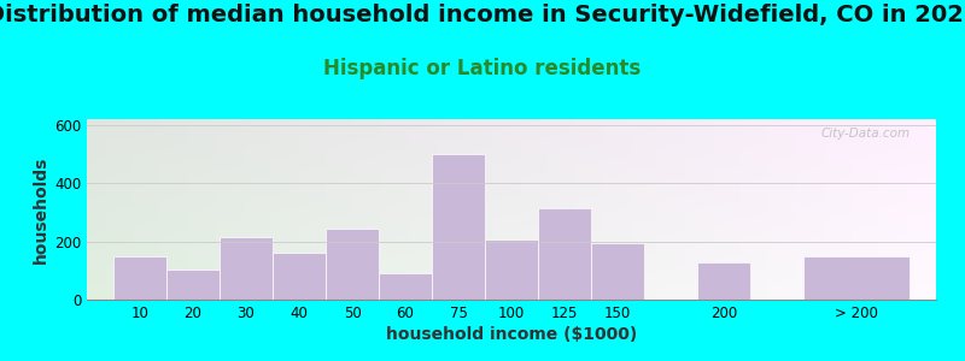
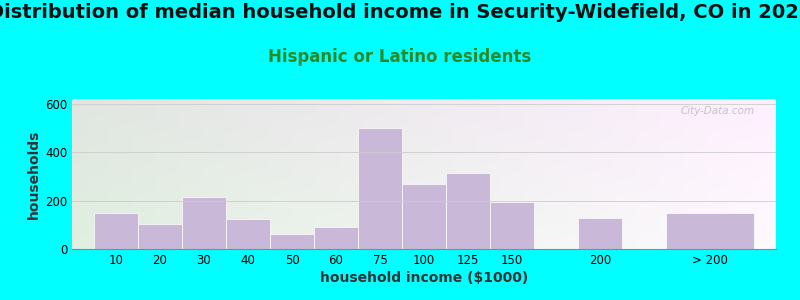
40: 160 -> 125
50: 245 -> 60
100: 205 -> 270
